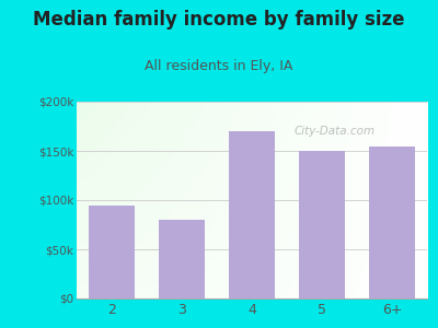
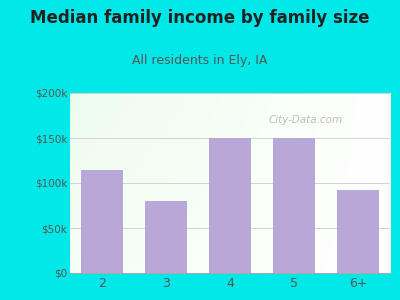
2: $95k -> $114k
4: $170k -> $150k
6+: $155k -> $92k
